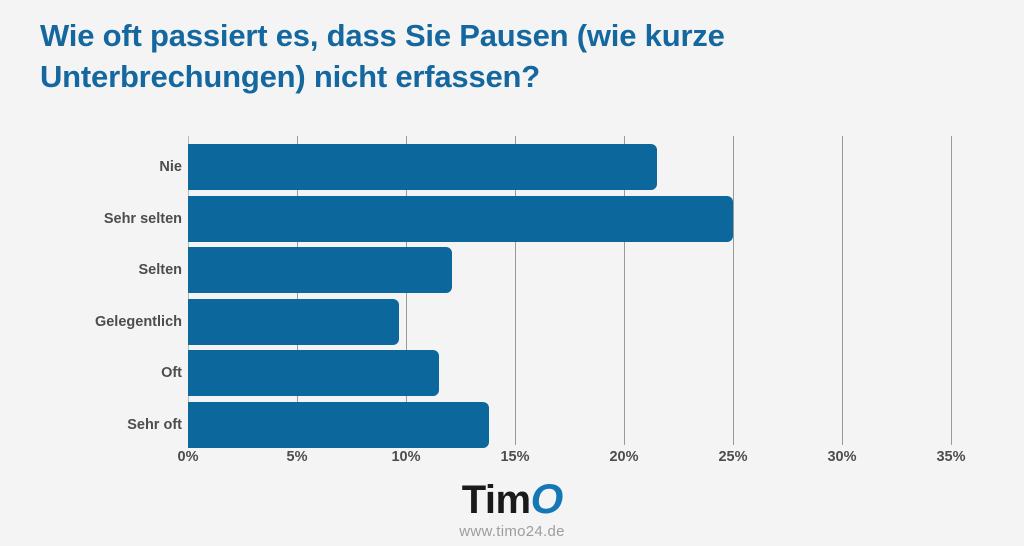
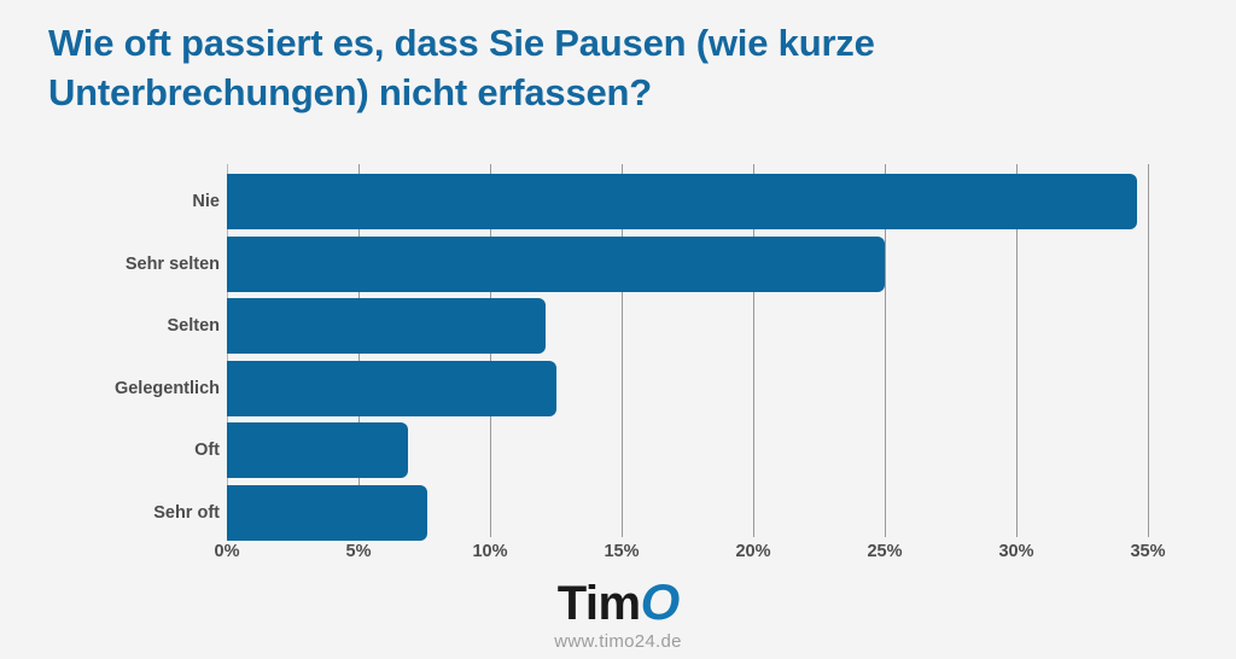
Nie: 21.5% -> 34.6%
Gelegentlich: 9.7% -> 12.5%
Oft: 11.5% -> 6.9%
Sehr oft: 13.8% -> 7.6%
